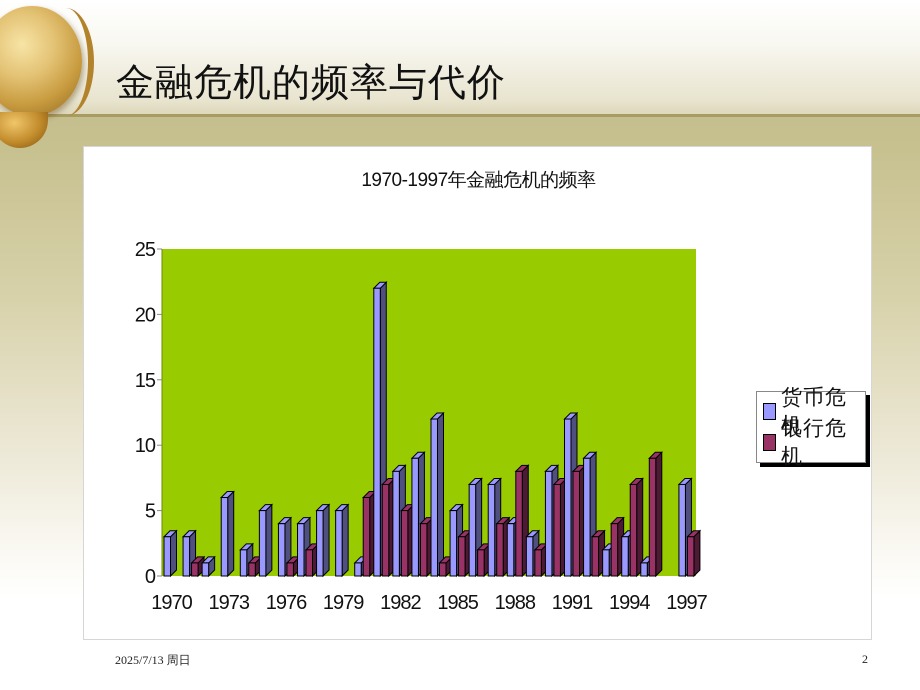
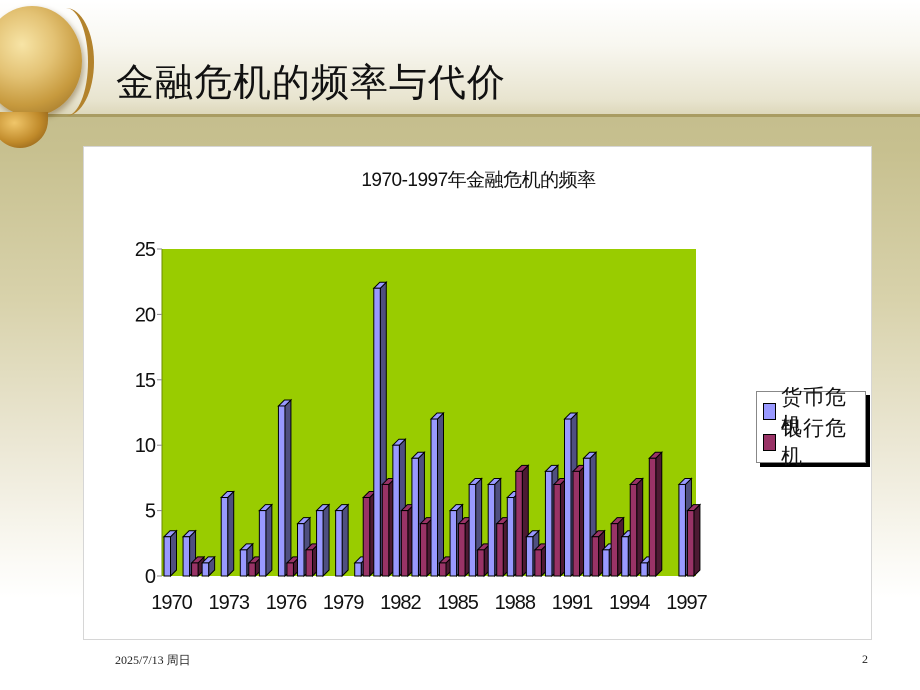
货币危机/1976: 4 -> 13
货币危机/1982: 8 -> 10
银行危机/1985: 3 -> 4
货币危机/1988: 4 -> 6
银行危机/1997: 3 -> 5
